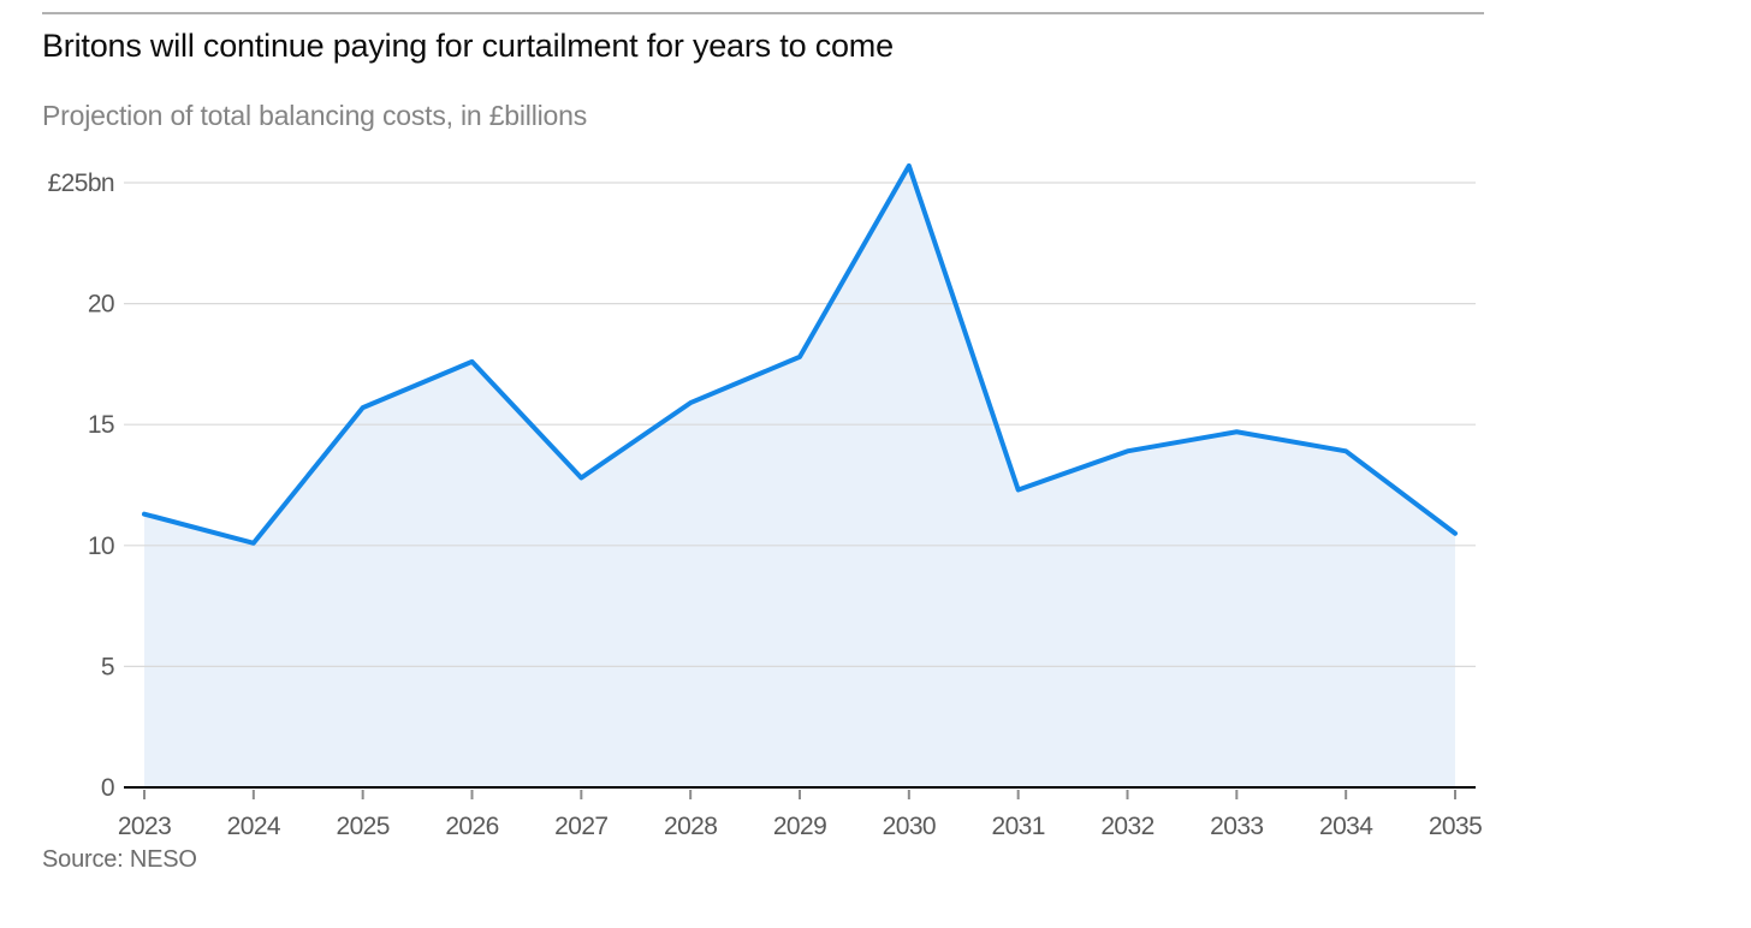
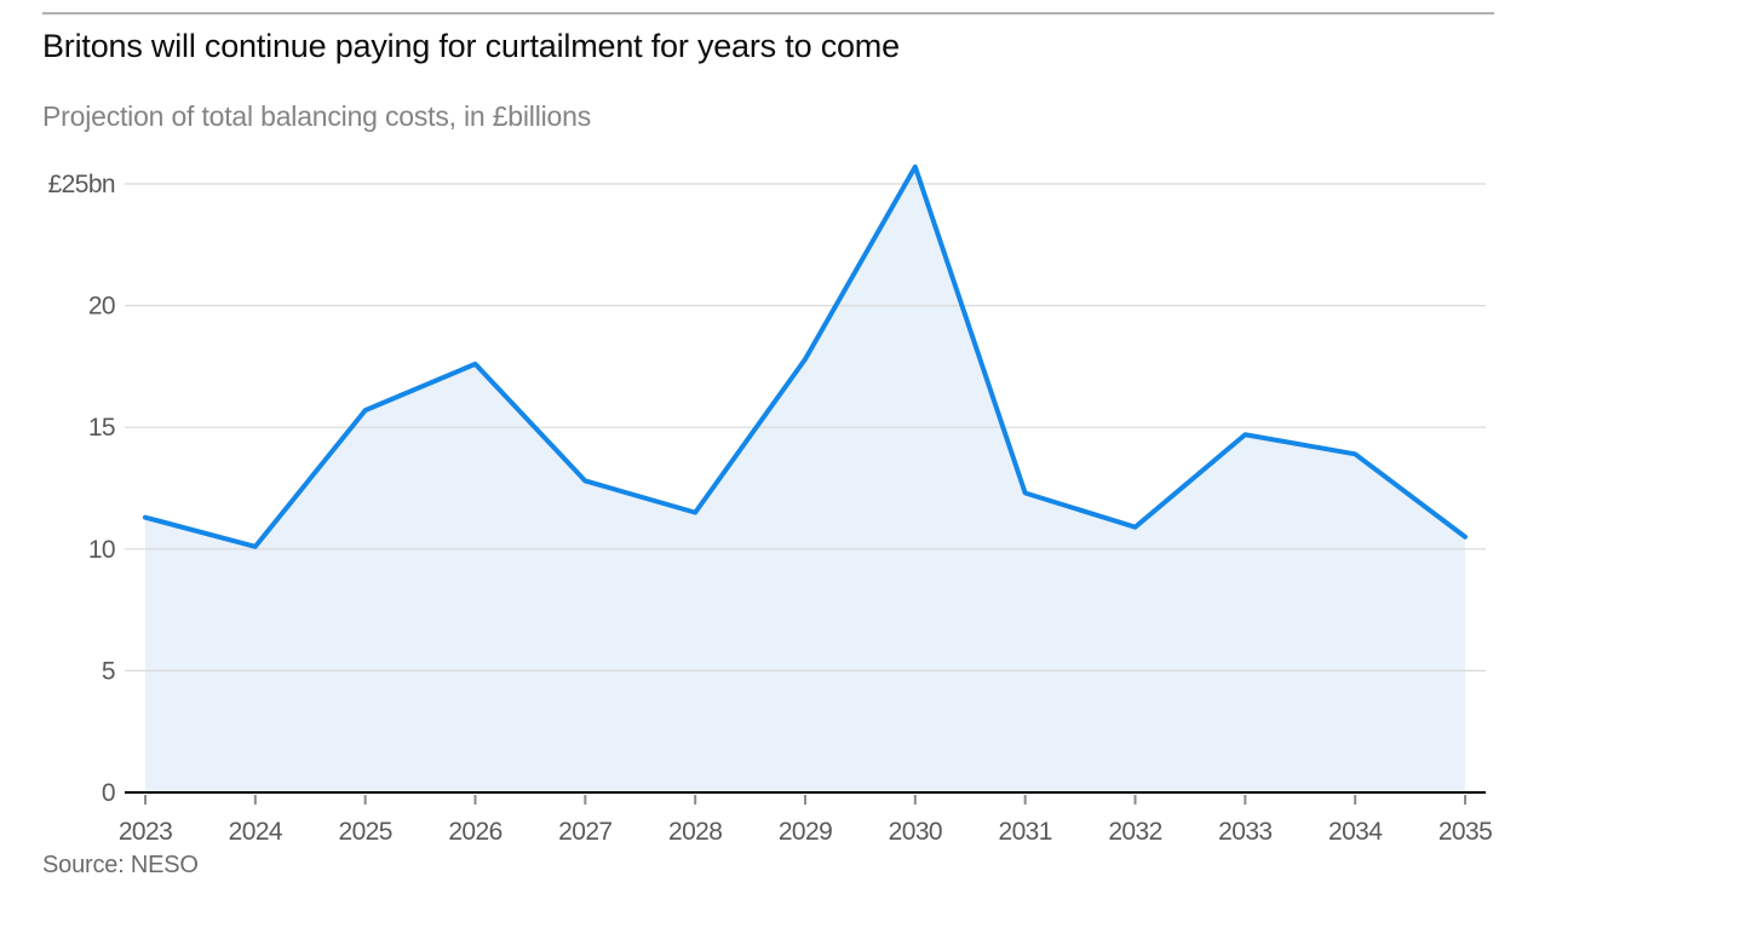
2028: 15.9 -> 11.5
2032: 13.9 -> 10.9
